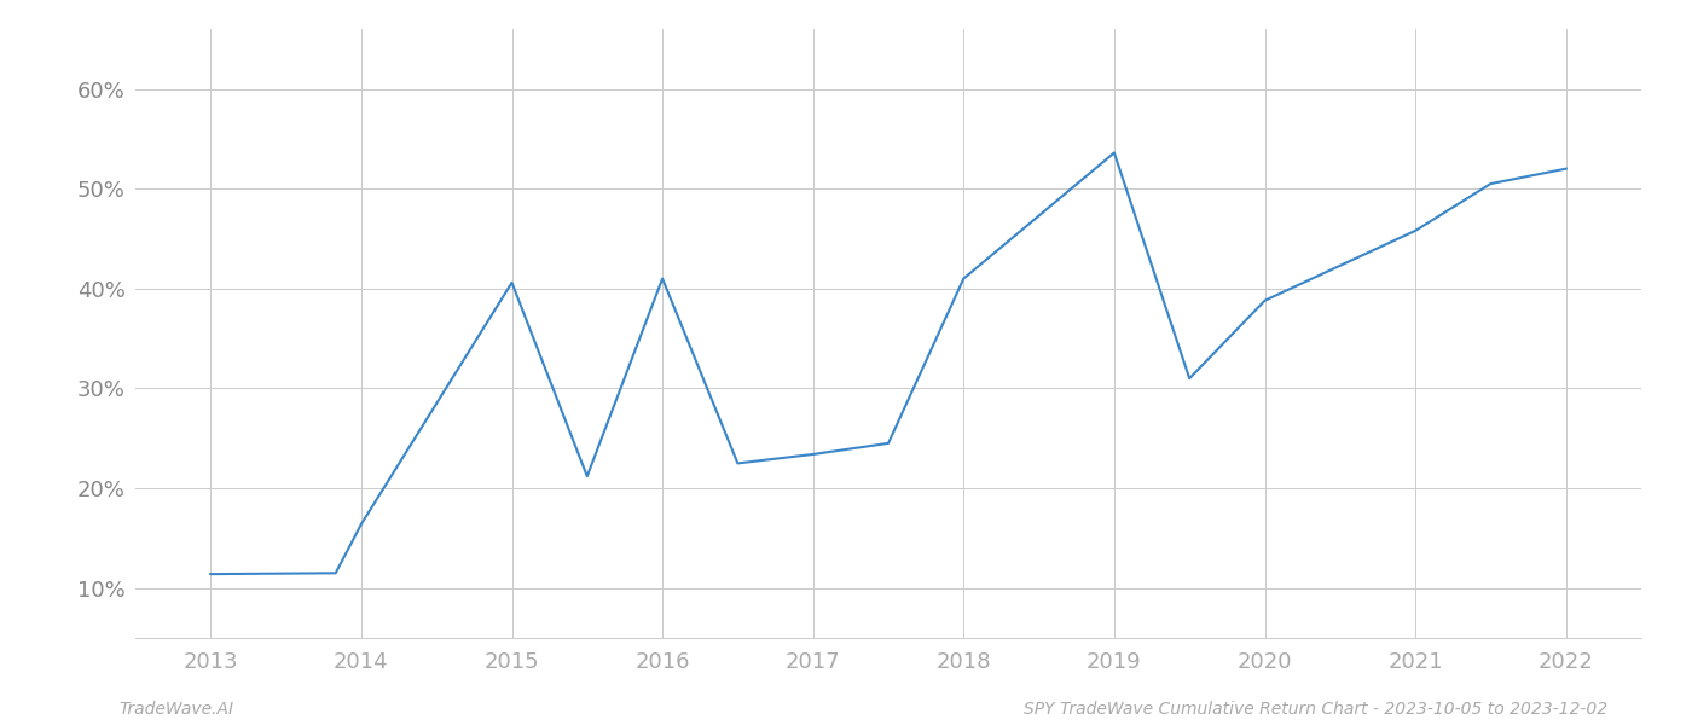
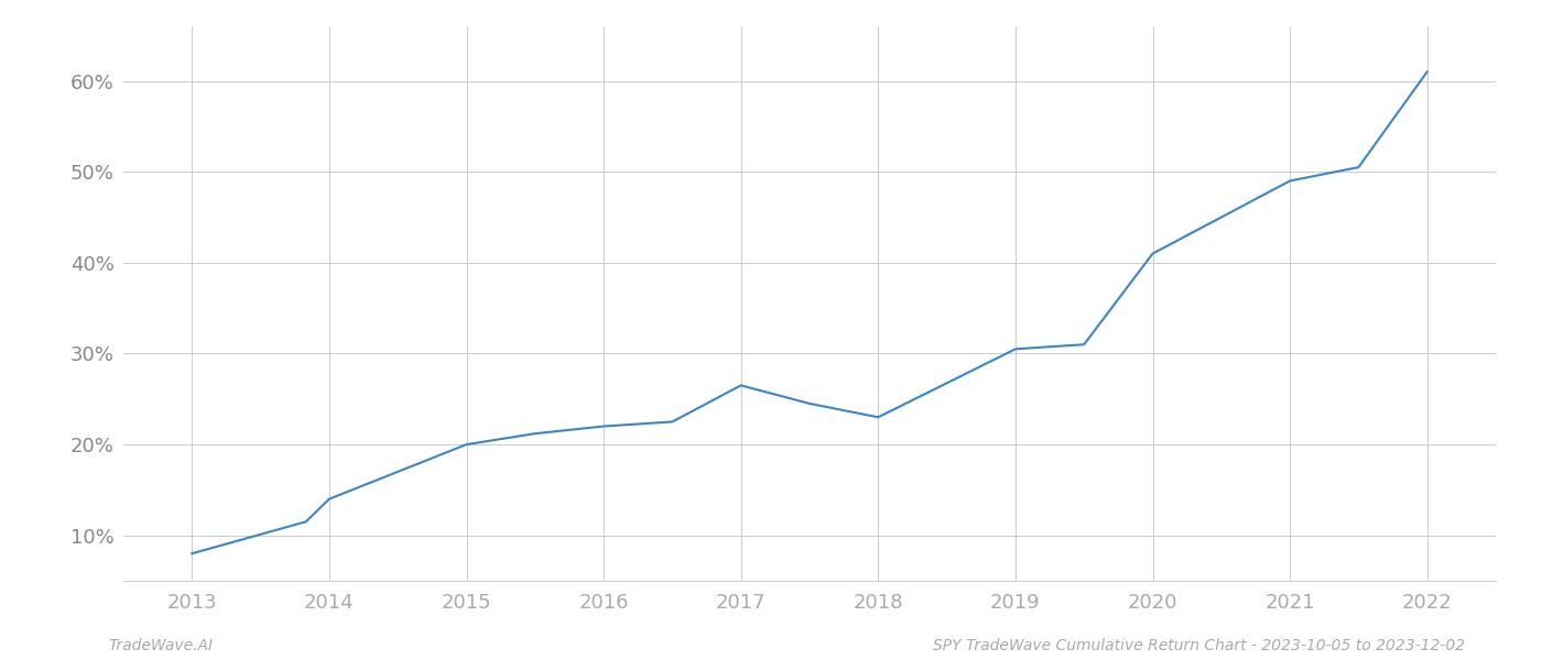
2013: 11.4% -> 8.0%
2014: 16.4% -> 14.0%
2015: 40.6% -> 20.0%
2016: 41.0% -> 22.0%
2017: 23.4% -> 26.5%
2018: 41.0% -> 23.0%
2019: 53.6% -> 30.5%
2020: 38.8% -> 41.0%
2021: 45.8% -> 49.0%
2022: 52.0% -> 61.0%
